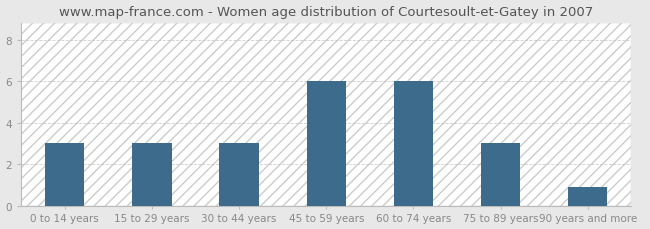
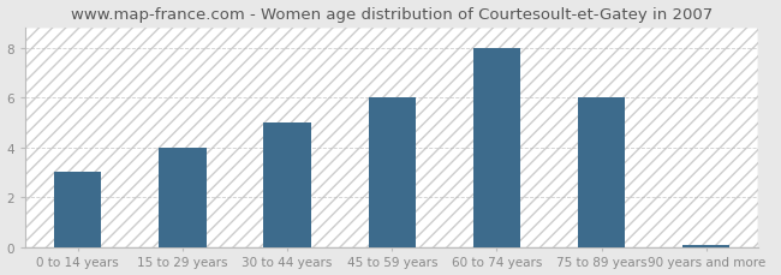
15 to 29 years: 3.0 -> 4.0
30 to 44 years: 3.0 -> 5.0
60 to 74 years: 6.0 -> 8.0
75 to 89 years: 3.0 -> 6.0
90 years and more: 0.9 -> 0.1
